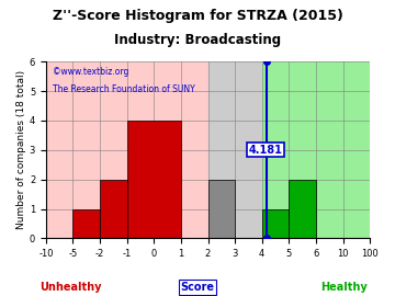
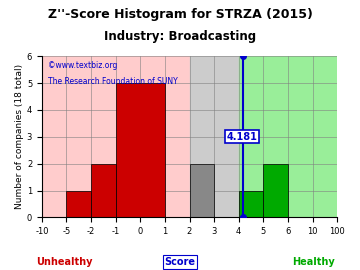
0: 4 -> 5
